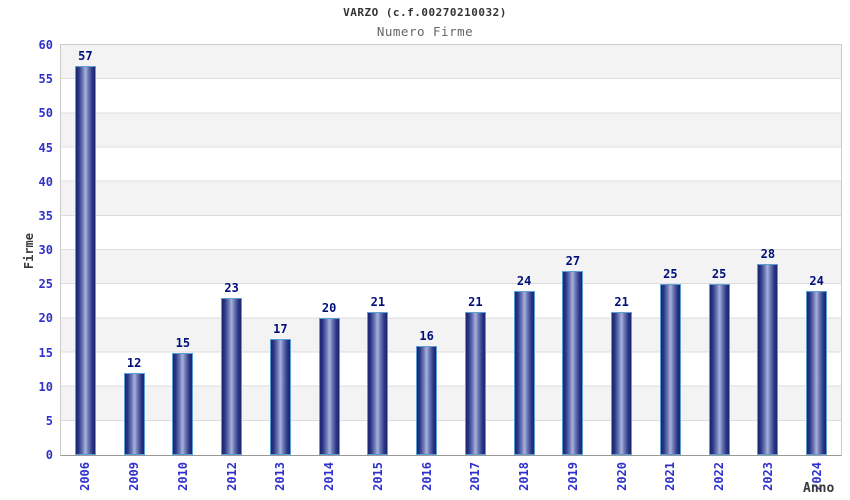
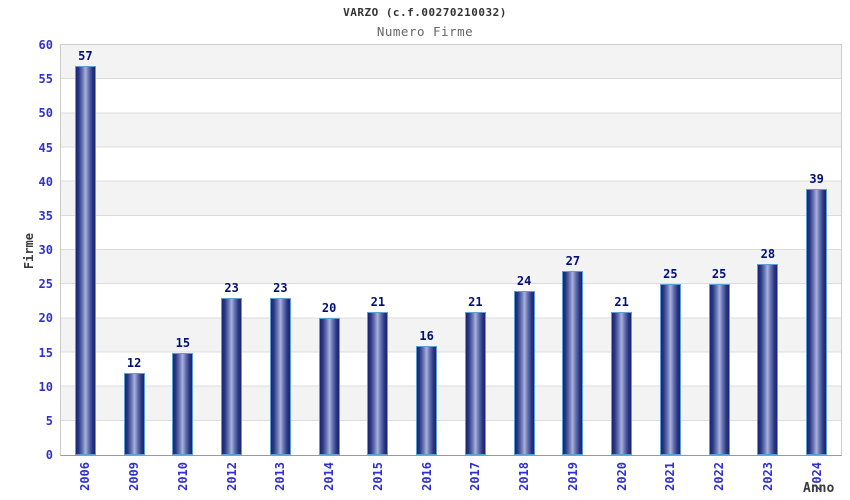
2013: 17 -> 23
2024: 24 -> 39
